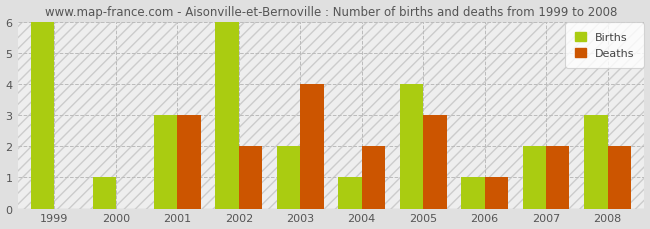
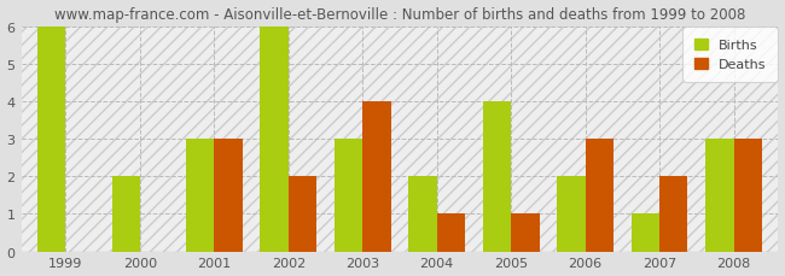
Births/2000: 1 -> 2
Births/2003: 2 -> 3
Births/2004: 1 -> 2
Deaths/2004: 2 -> 1
Deaths/2005: 3 -> 1
Births/2006: 1 -> 2
Deaths/2006: 1 -> 3
Births/2007: 2 -> 1
Deaths/2008: 2 -> 3
